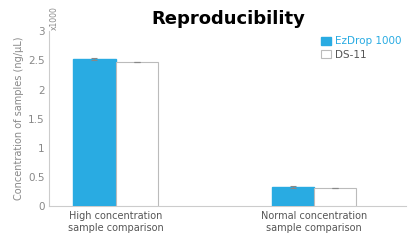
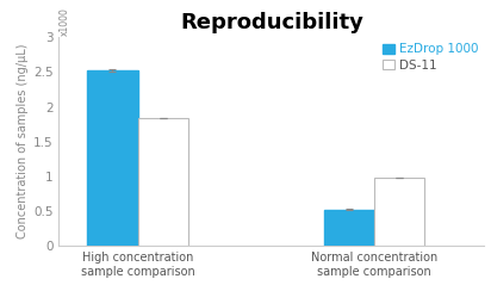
DS-11/High concentration sample comparison: 2.47 -> 1.84
EzDrop 1000/Normal concentration sample comparison: 0.33 -> 0.52
DS-11/Normal concentration sample comparison: 0.30 -> 0.98
